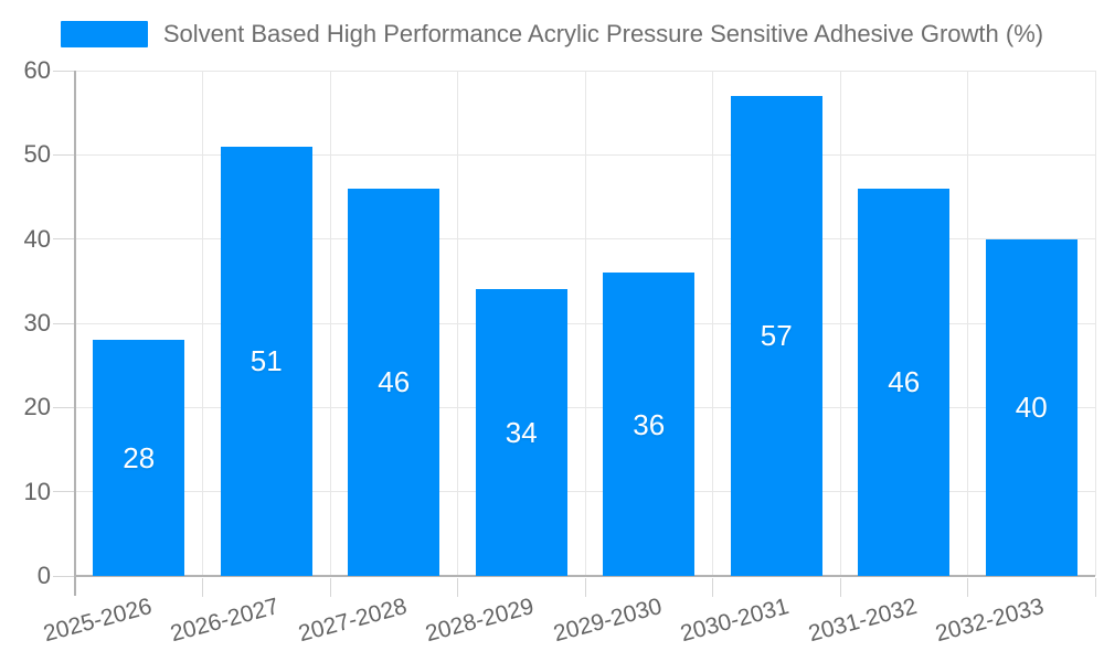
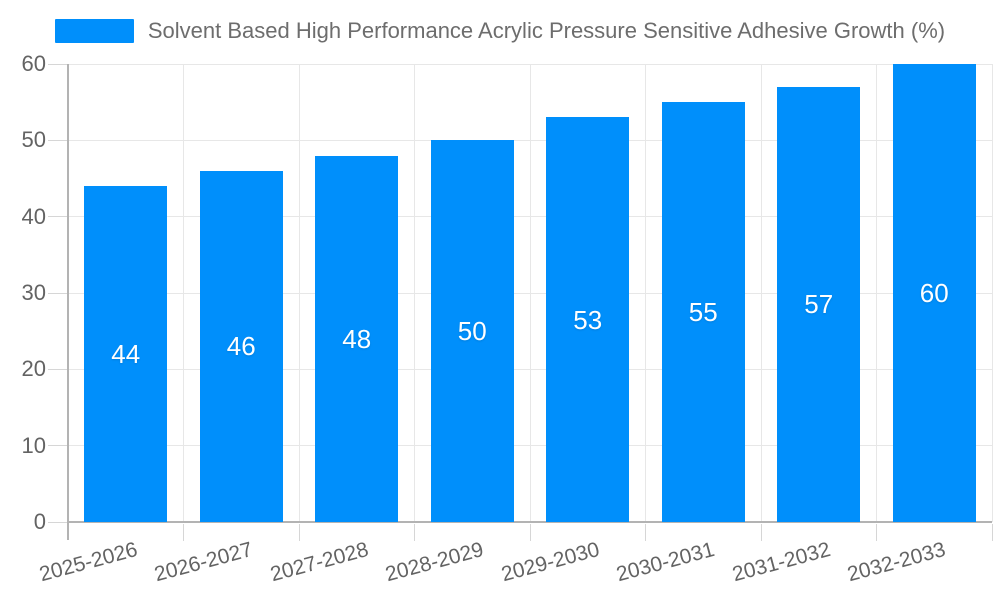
2025-2026: 28 -> 44
2026-2027: 51 -> 46
2027-2028: 46 -> 48
2028-2029: 34 -> 50
2029-2030: 36 -> 53
2030-2031: 57 -> 55
2031-2032: 46 -> 57
2032-2033: 40 -> 60
